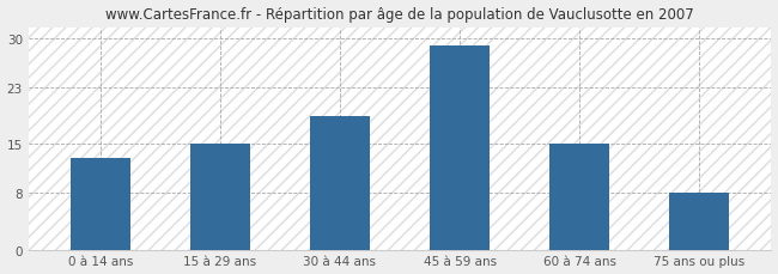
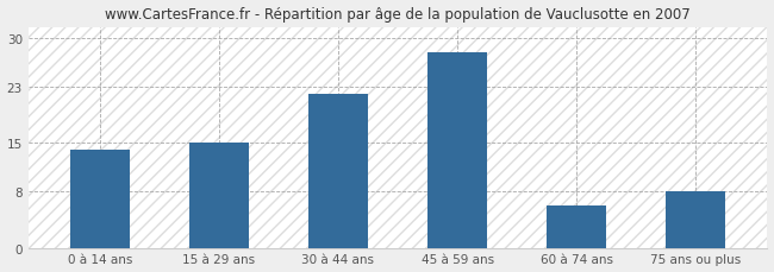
0 à 14 ans: 13 -> 14
30 à 44 ans: 19 -> 22
45 à 59 ans: 29 -> 28
60 à 74 ans: 15 -> 6
